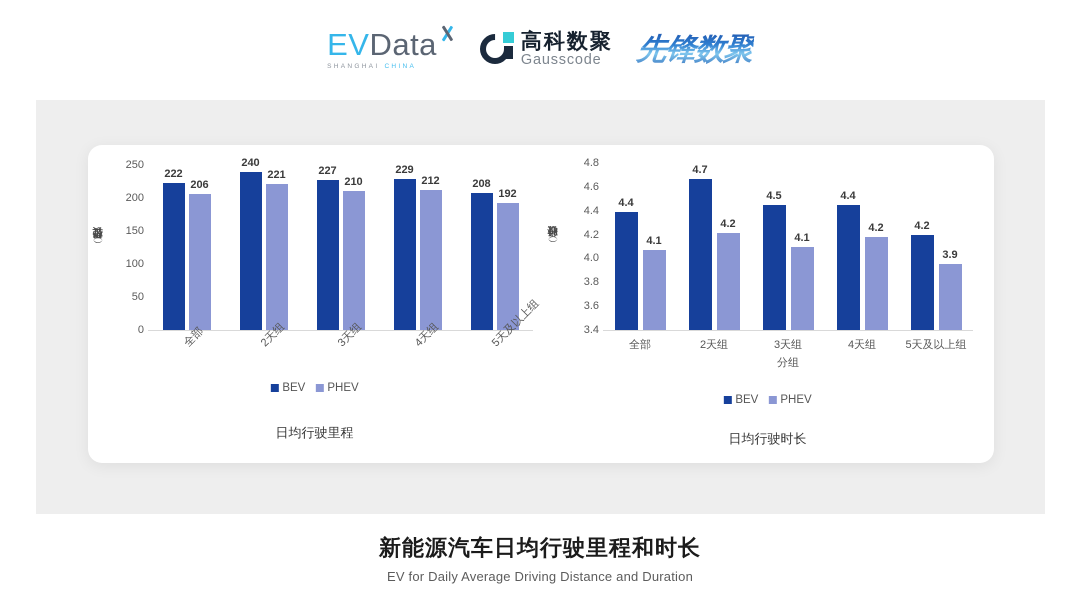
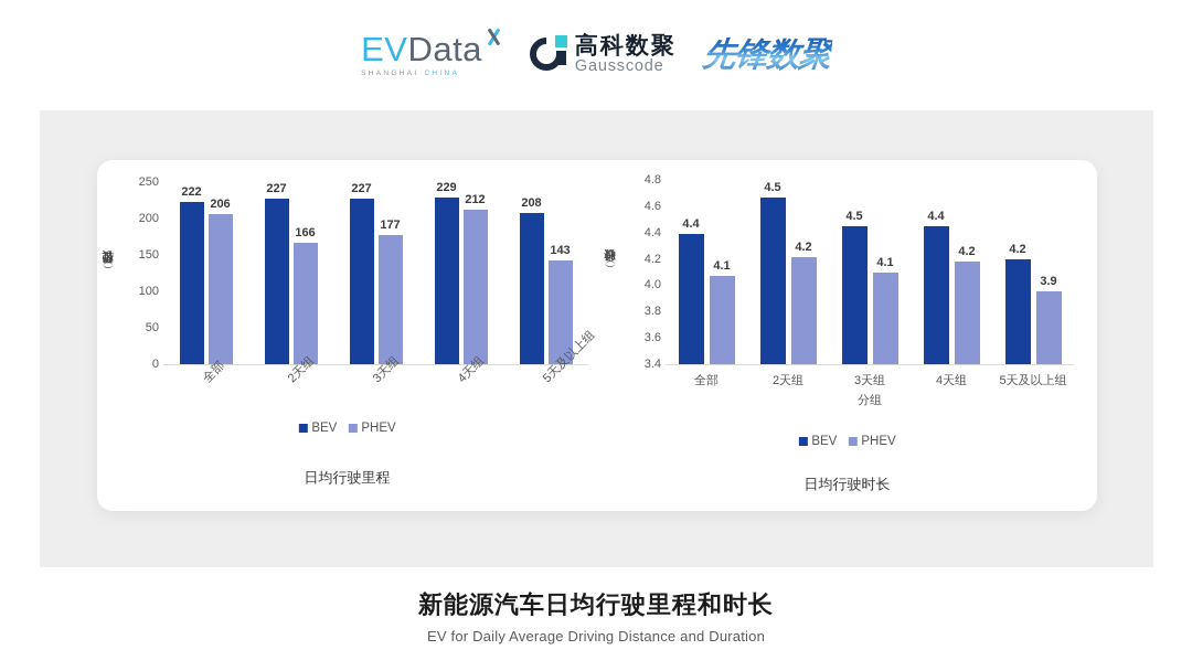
日均行驶里程/BEV/2天组: 240 -> 227
日均行驶里程/PHEV/2天组: 221 -> 166
日均行驶里程/PHEV/3天组: 210 -> 177
日均行驶里程/PHEV/5天及以上组: 192 -> 143
日均行驶时长/BEV/2天组: 4.7 -> 4.5
